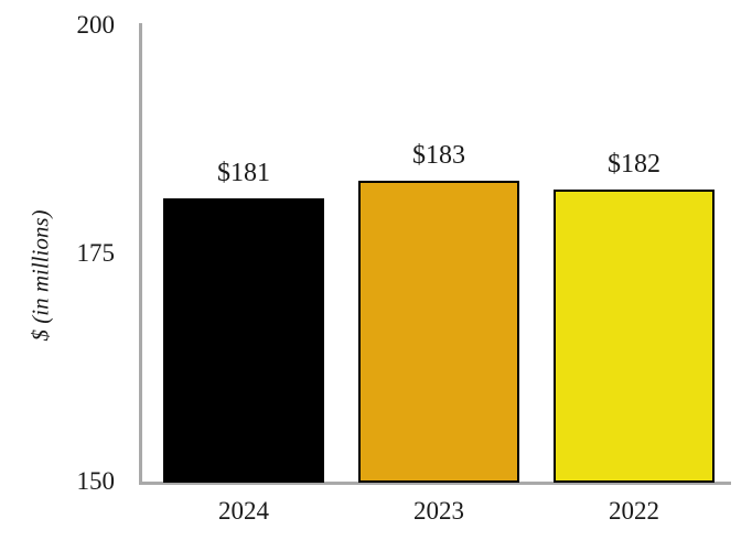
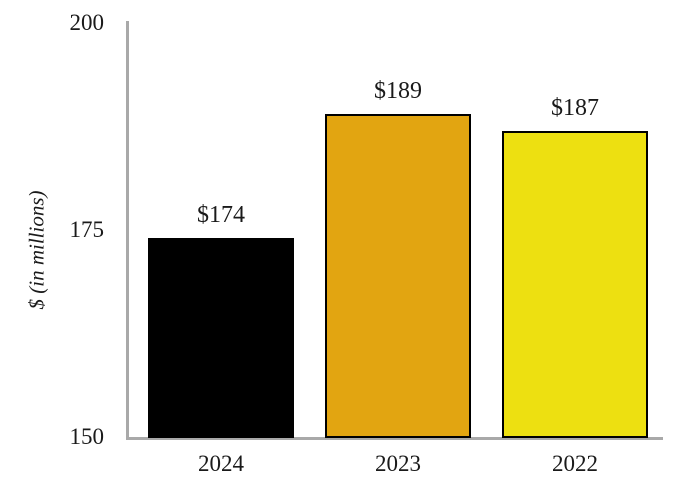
2024: $181 -> $174
2023: $183 -> $189
2022: $182 -> $187
